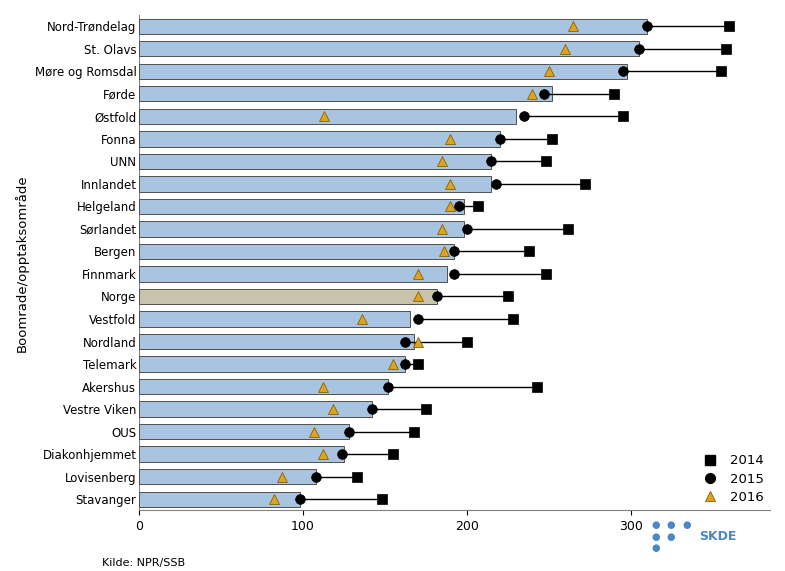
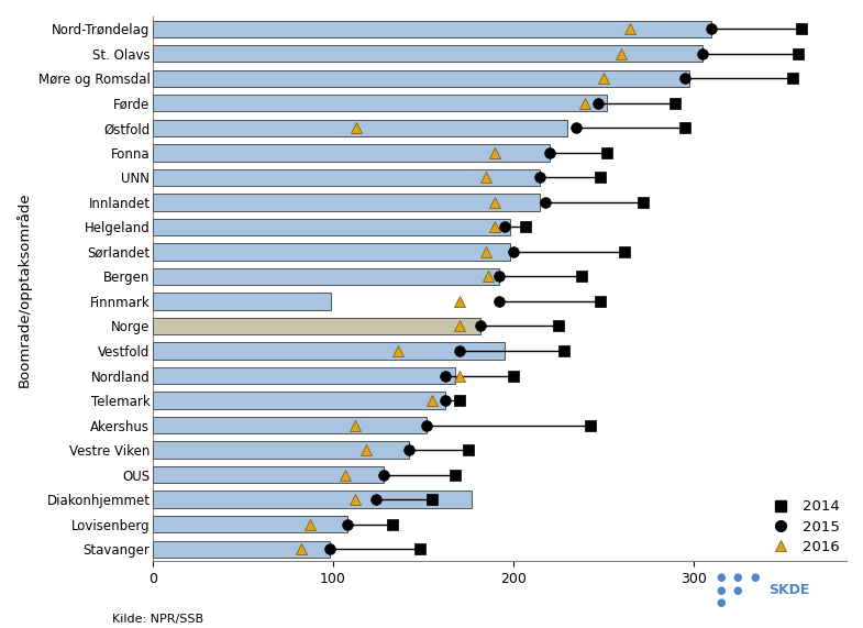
Finnmark: 188 -> 99
Vestfold: 165 -> 195
Diakonhjemmet: 125 -> 177
